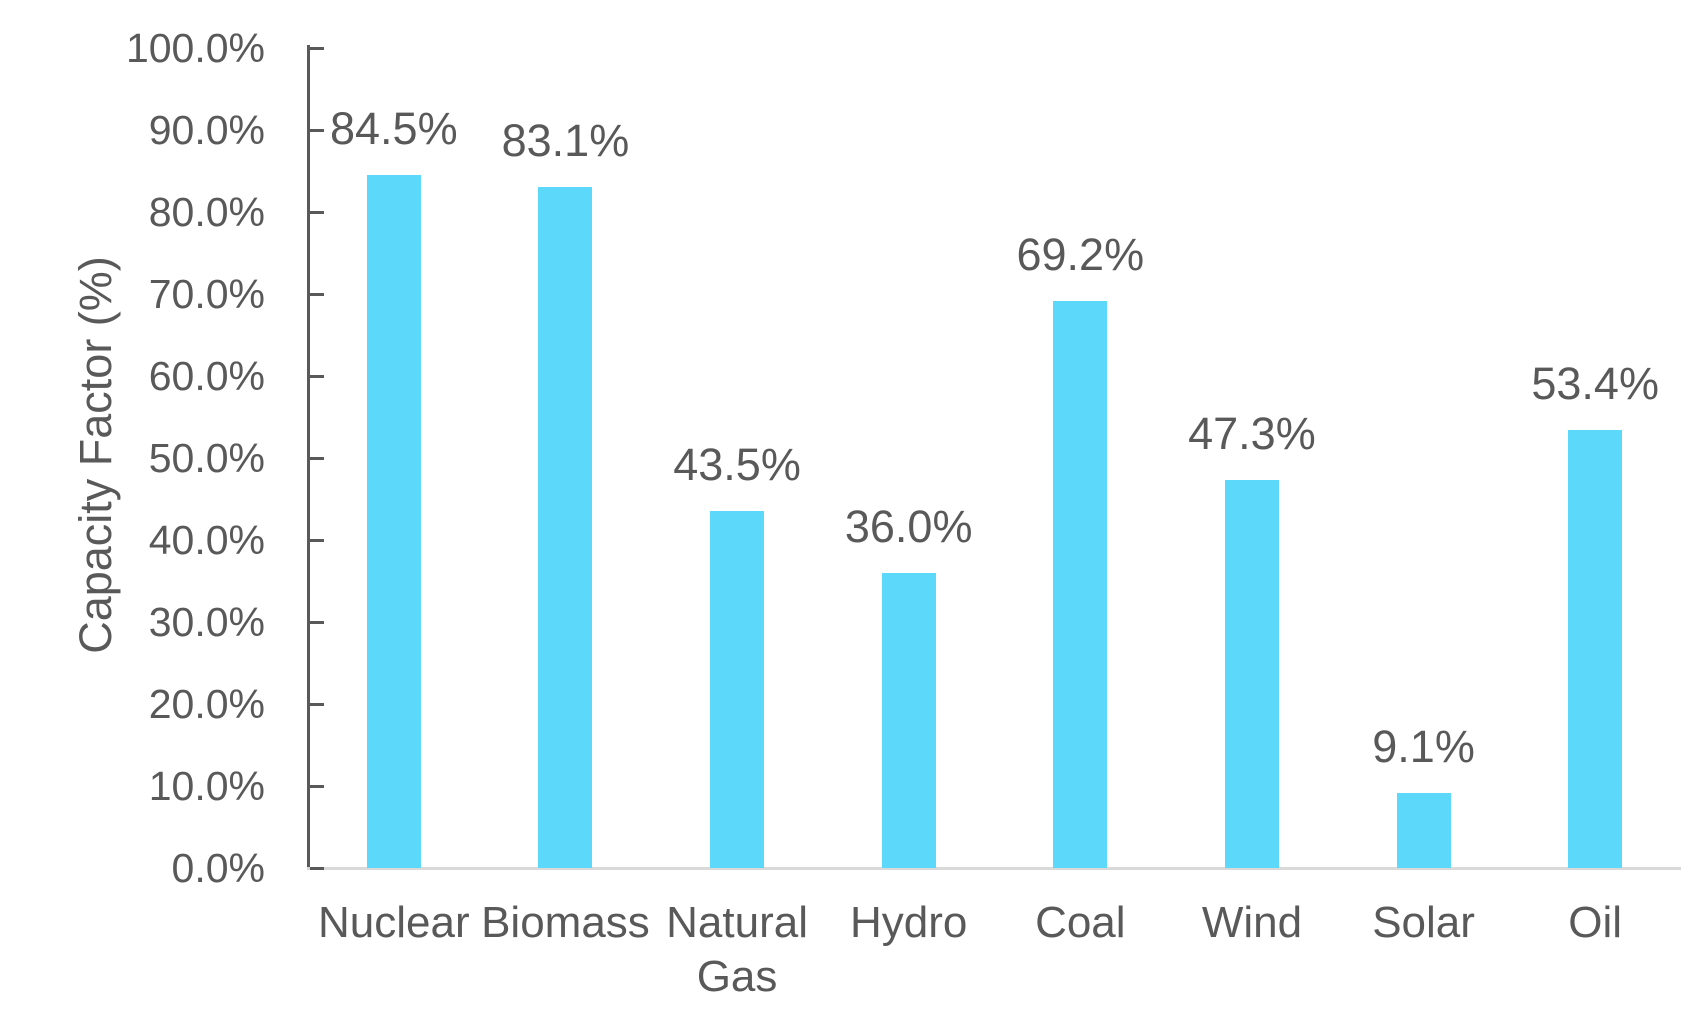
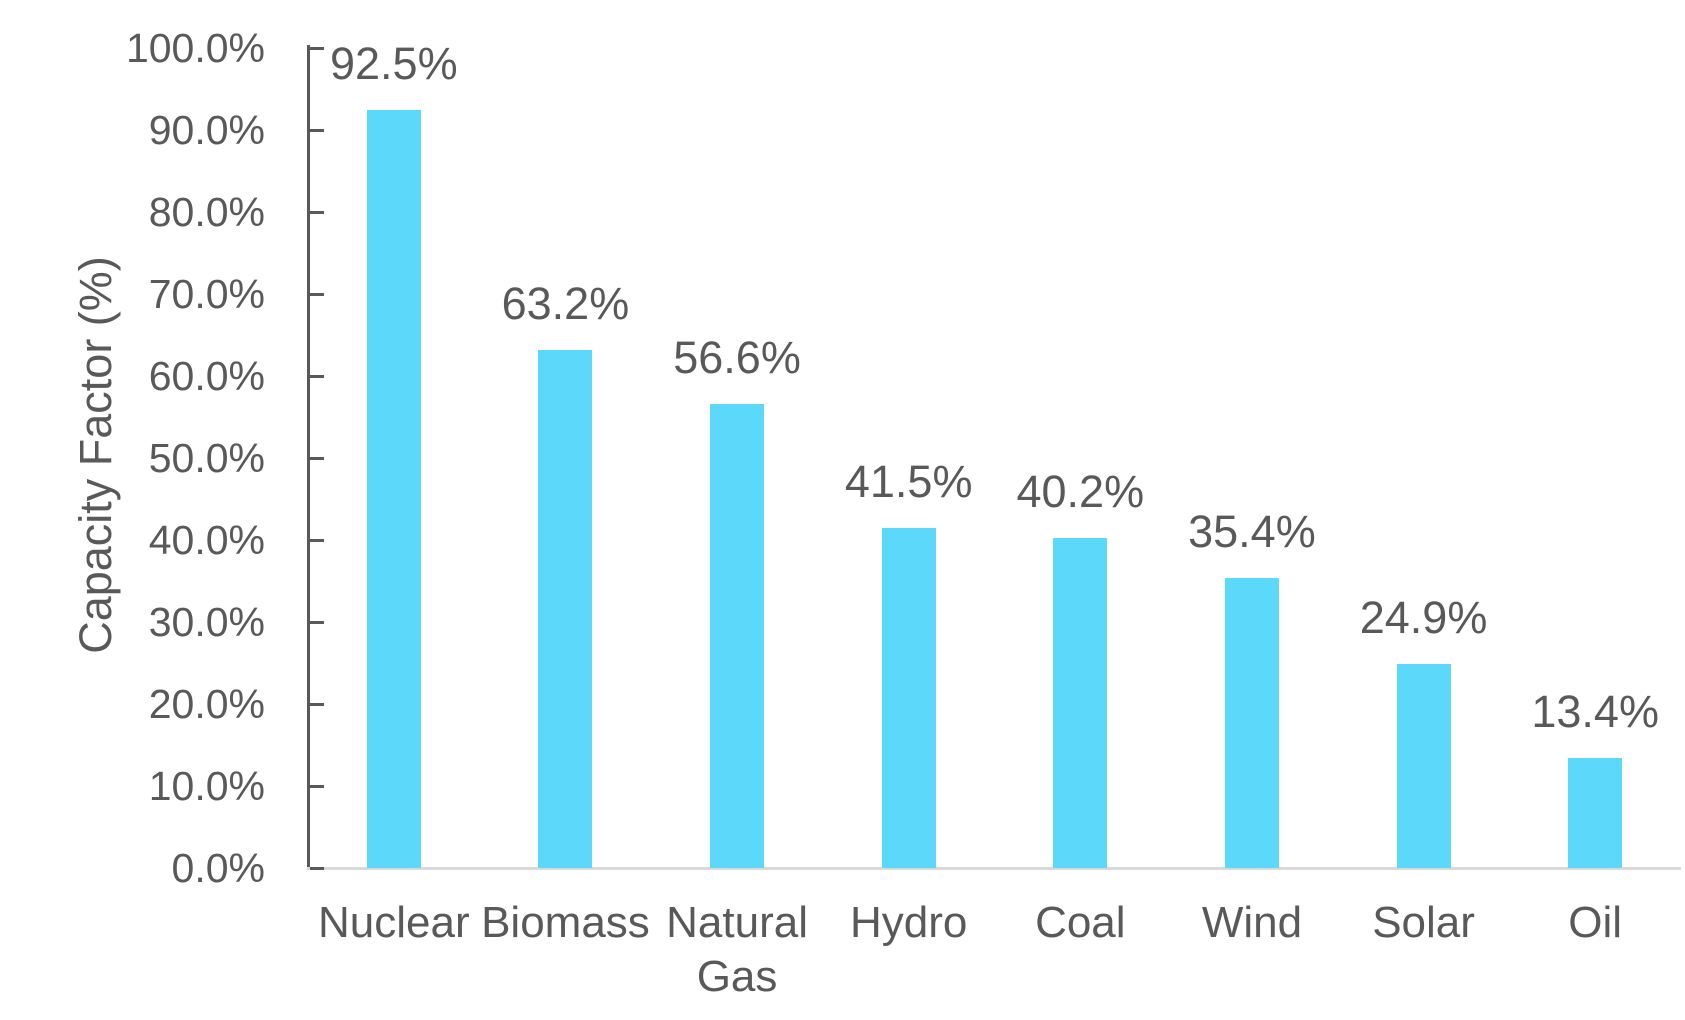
Nuclear: 84.5% -> 92.5%
Biomass: 83.1% -> 63.2%
Natural Gas: 43.5% -> 56.6%
Hydro: 36.0% -> 41.5%
Coal: 69.2% -> 40.2%
Wind: 47.3% -> 35.4%
Solar: 9.1% -> 24.9%
Oil: 53.4% -> 13.4%
